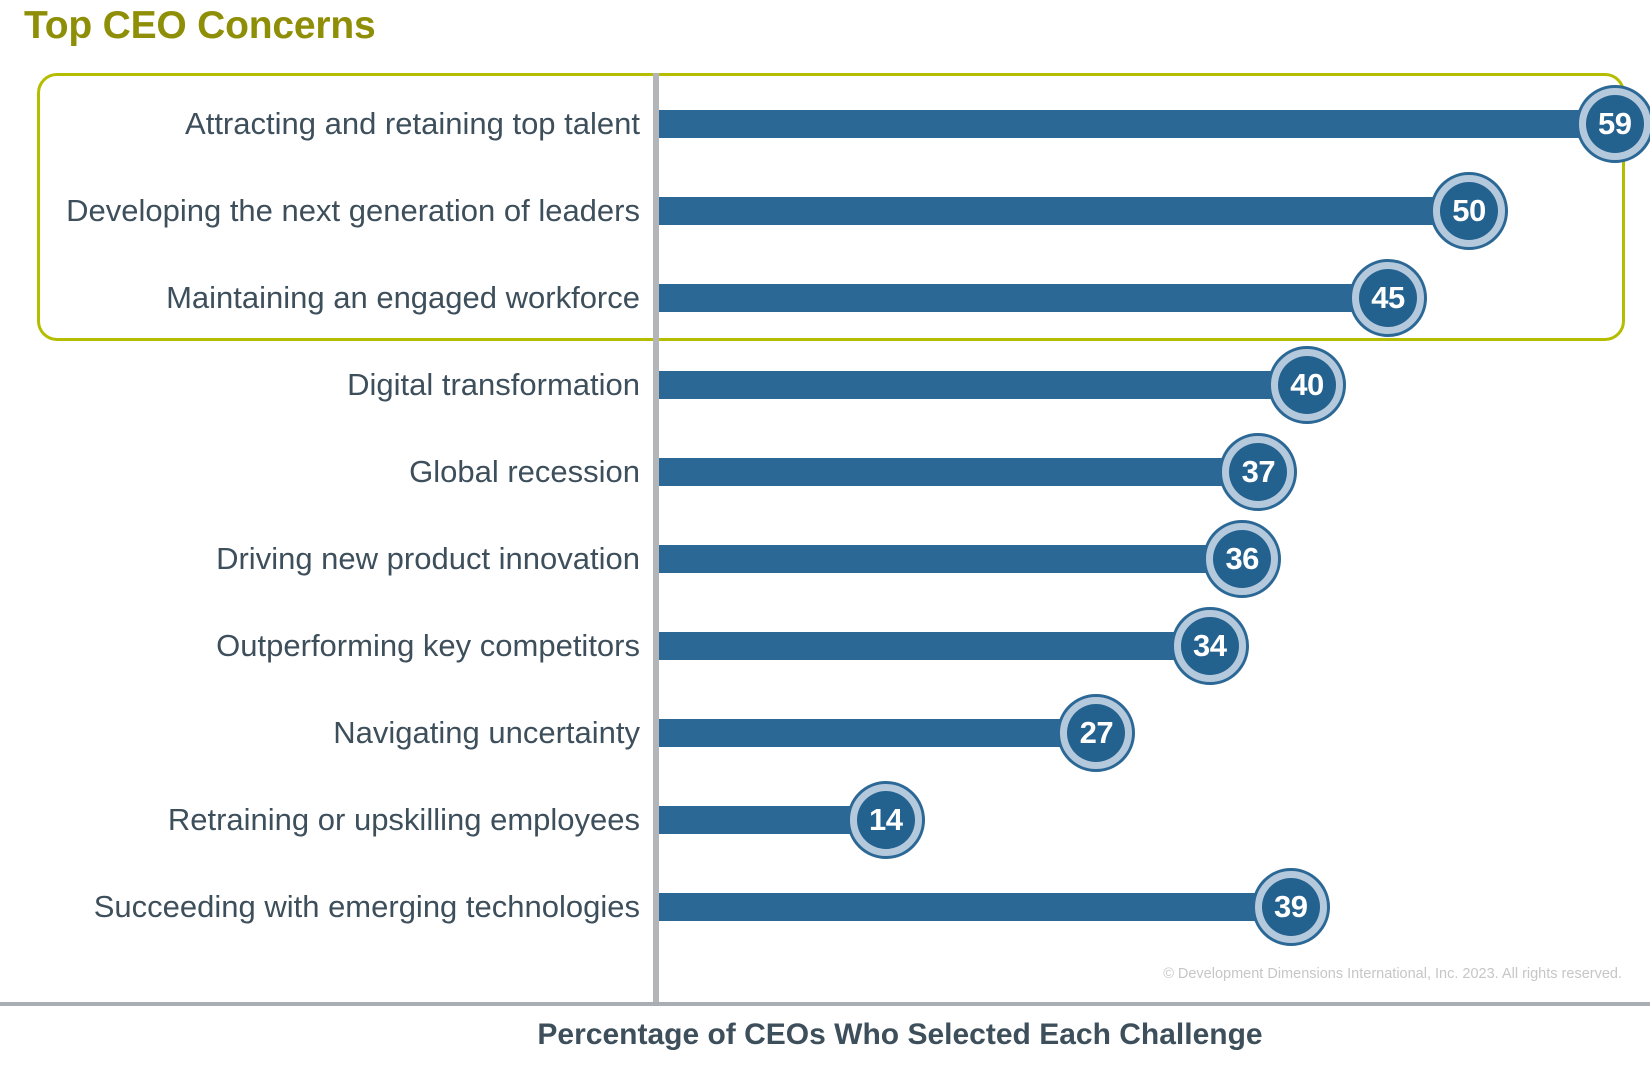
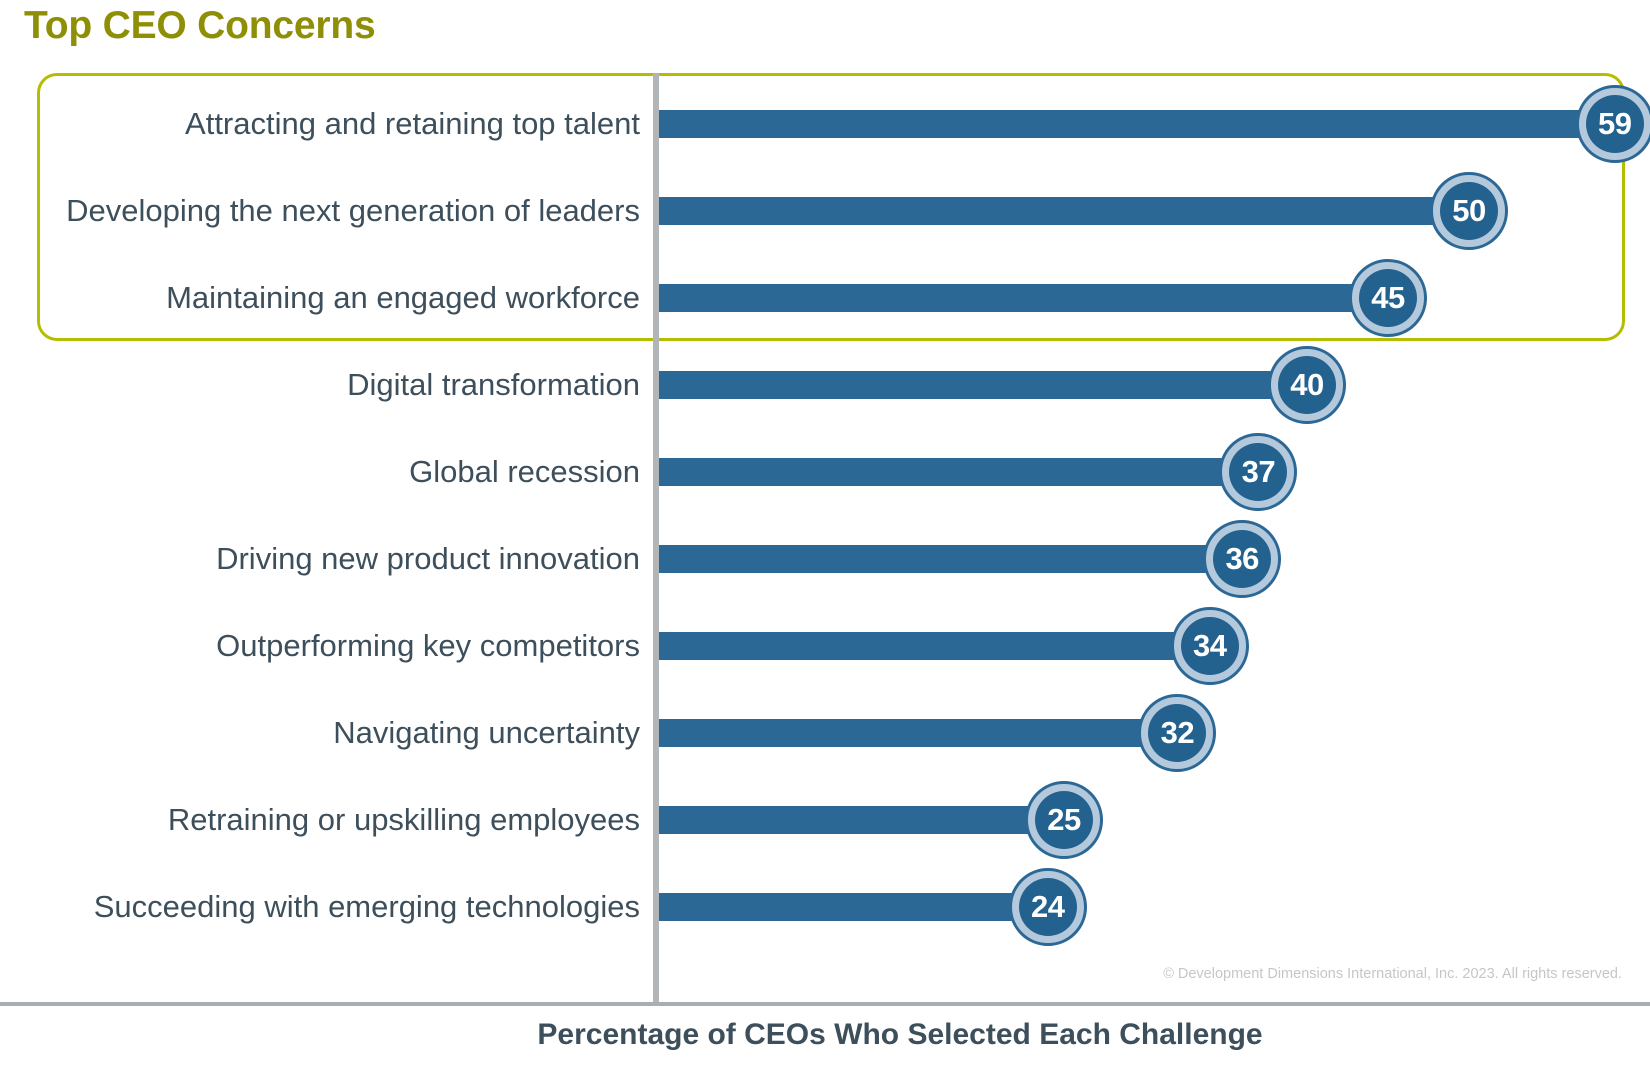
Navigating uncertainty: 27 -> 32
Retraining or upskilling employees: 14 -> 25
Succeeding with emerging technologies: 39 -> 24
